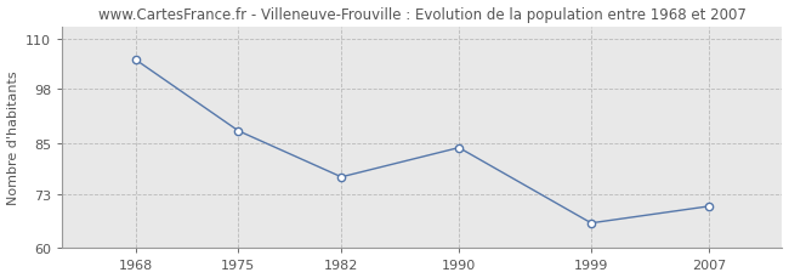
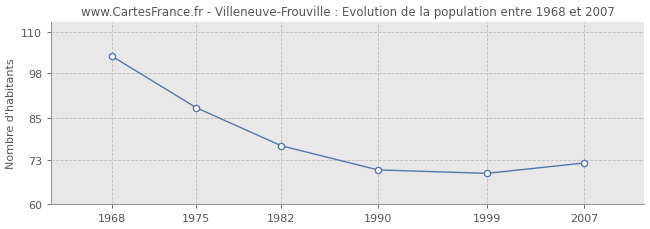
1968: 105 -> 103
1990: 84 -> 70
1999: 66 -> 69
2007: 70 -> 72
